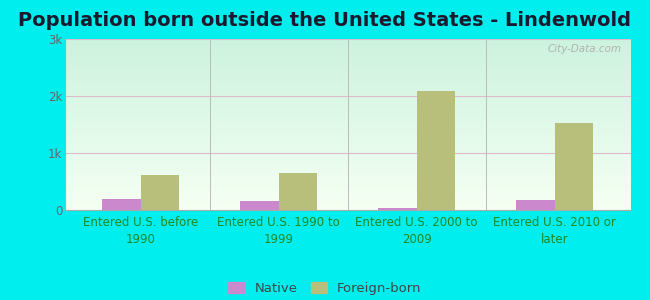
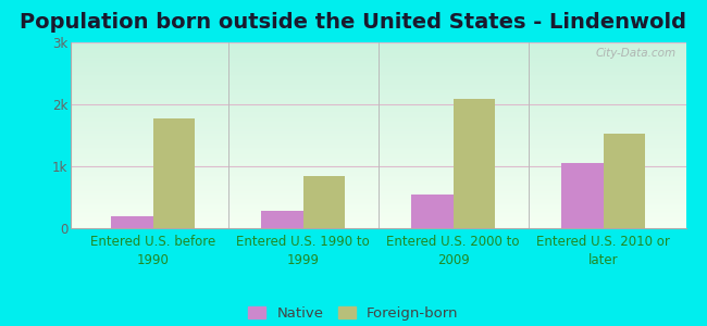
Foreign-born/Entered U.S. before 1990: 0.62k -> 1.78k
Native/Entered U.S. 1990 to 1999: 0.15k -> 0.28k
Foreign-born/Entered U.S. 1990 to 1999: 0.65k -> 0.84k
Native/Entered U.S. 2000 to 2009: 0.03k -> 0.54k
Native/Entered U.S. 2010 or later: 0.18k -> 1.06k
